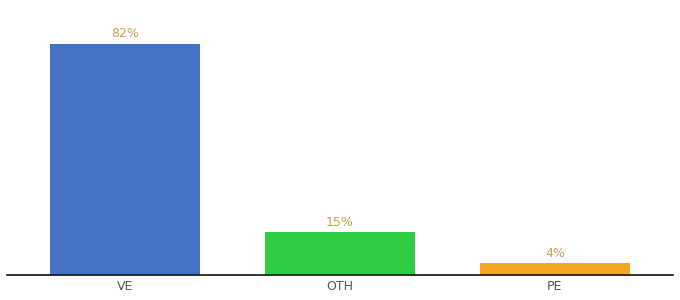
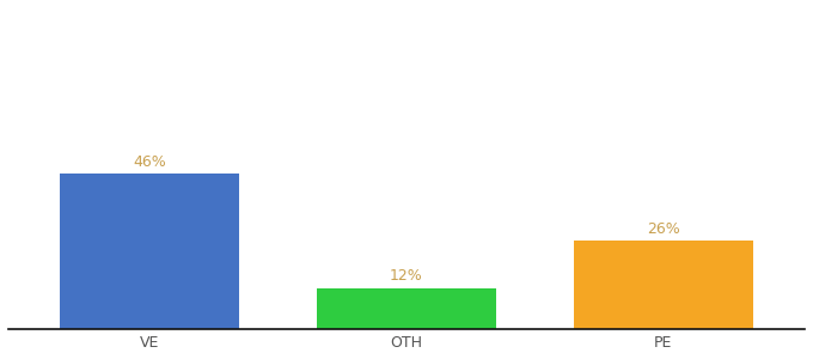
VE: 82% -> 46%
OTH: 15% -> 12%
PE: 4% -> 26%
